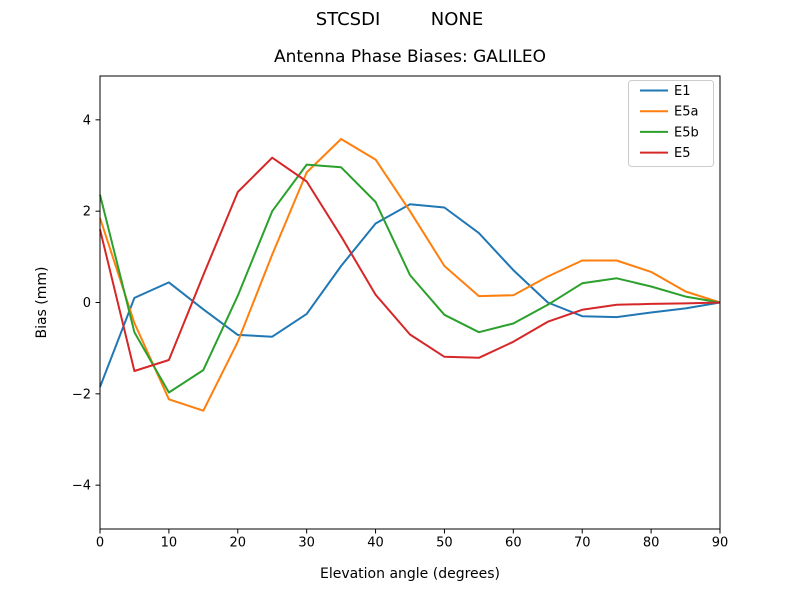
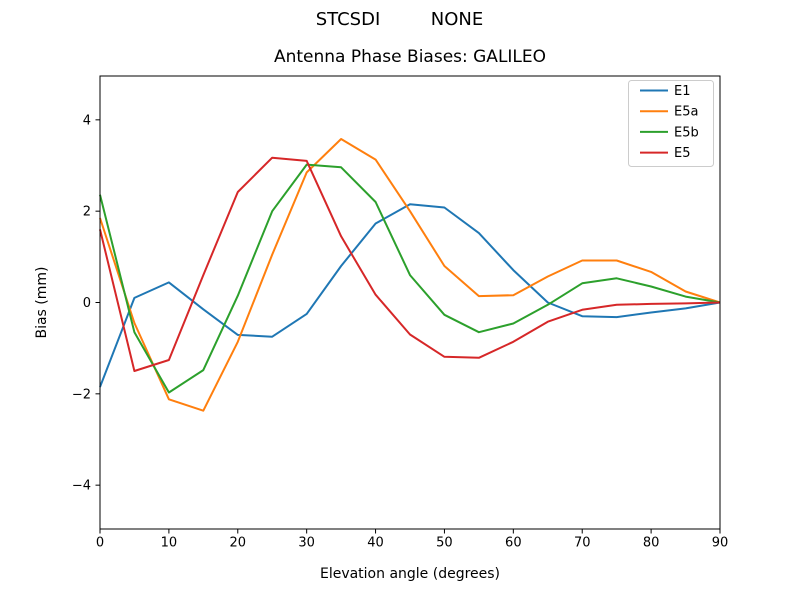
E5/30: 2.6 -> 3.1
